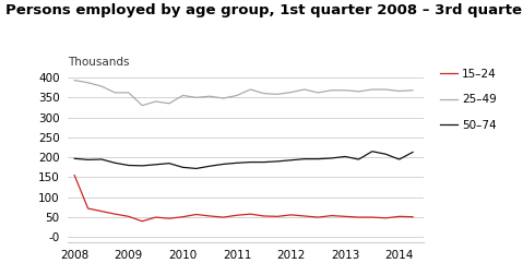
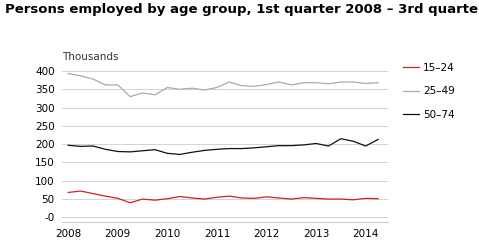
15–24/2008: 155 -> 68
